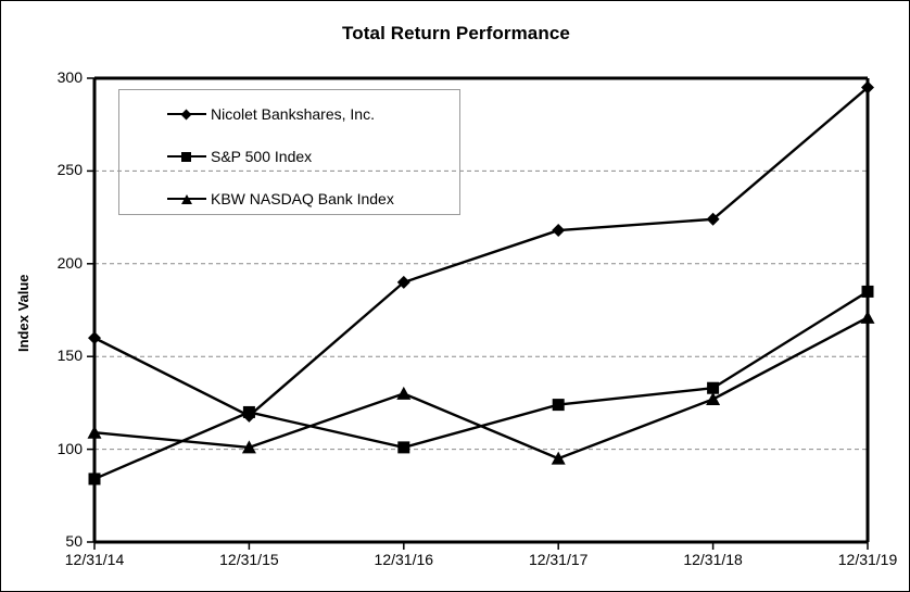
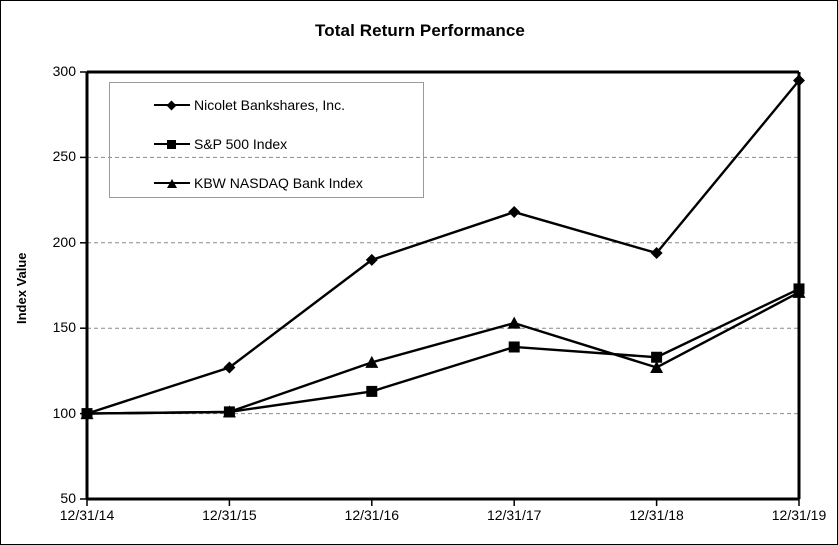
Nicolet Bankshares, Inc./12/31/14: 160 -> 100
S&P 500 Index/12/31/14: 84 -> 100
KBW NASDAQ Bank Index/12/31/14: 109 -> 100
Nicolet Bankshares, Inc./12/31/15: 118 -> 127
S&P 500 Index/12/31/15: 120 -> 101
S&P 500 Index/12/31/16: 101 -> 113
S&P 500 Index/12/31/17: 124 -> 139
KBW NASDAQ Bank Index/12/31/17: 95 -> 153
Nicolet Bankshares, Inc./12/31/18: 224 -> 194
S&P 500 Index/12/31/19: 185 -> 173
